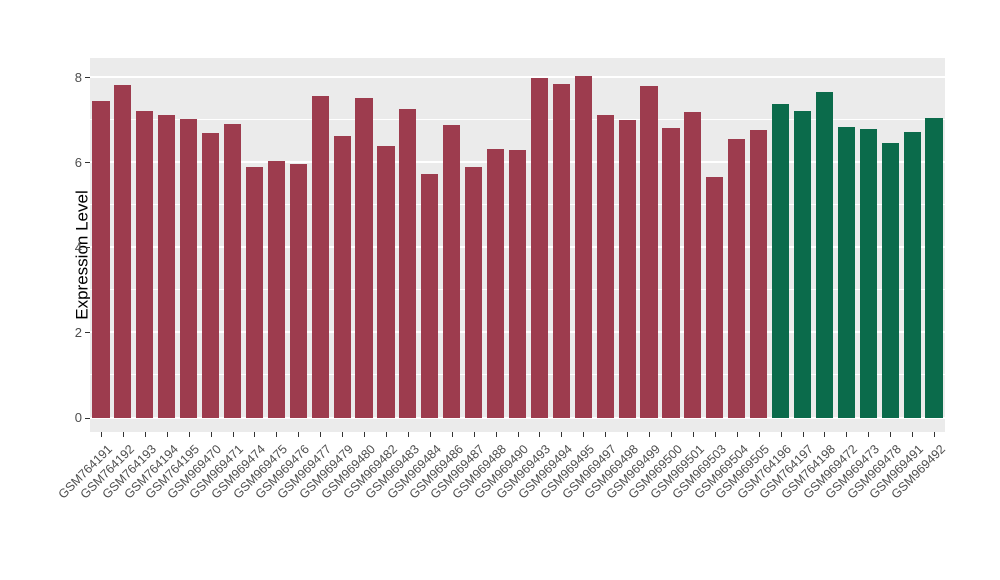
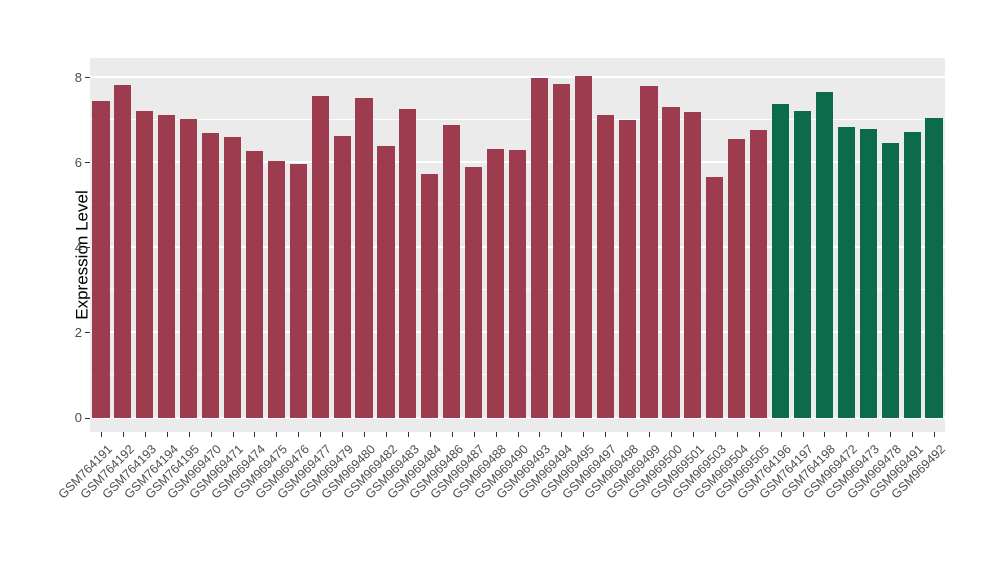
GSM969471: 6.9 -> 6.6
GSM969474: 5.9 -> 6.3
GSM969500: 6.8 -> 7.3
